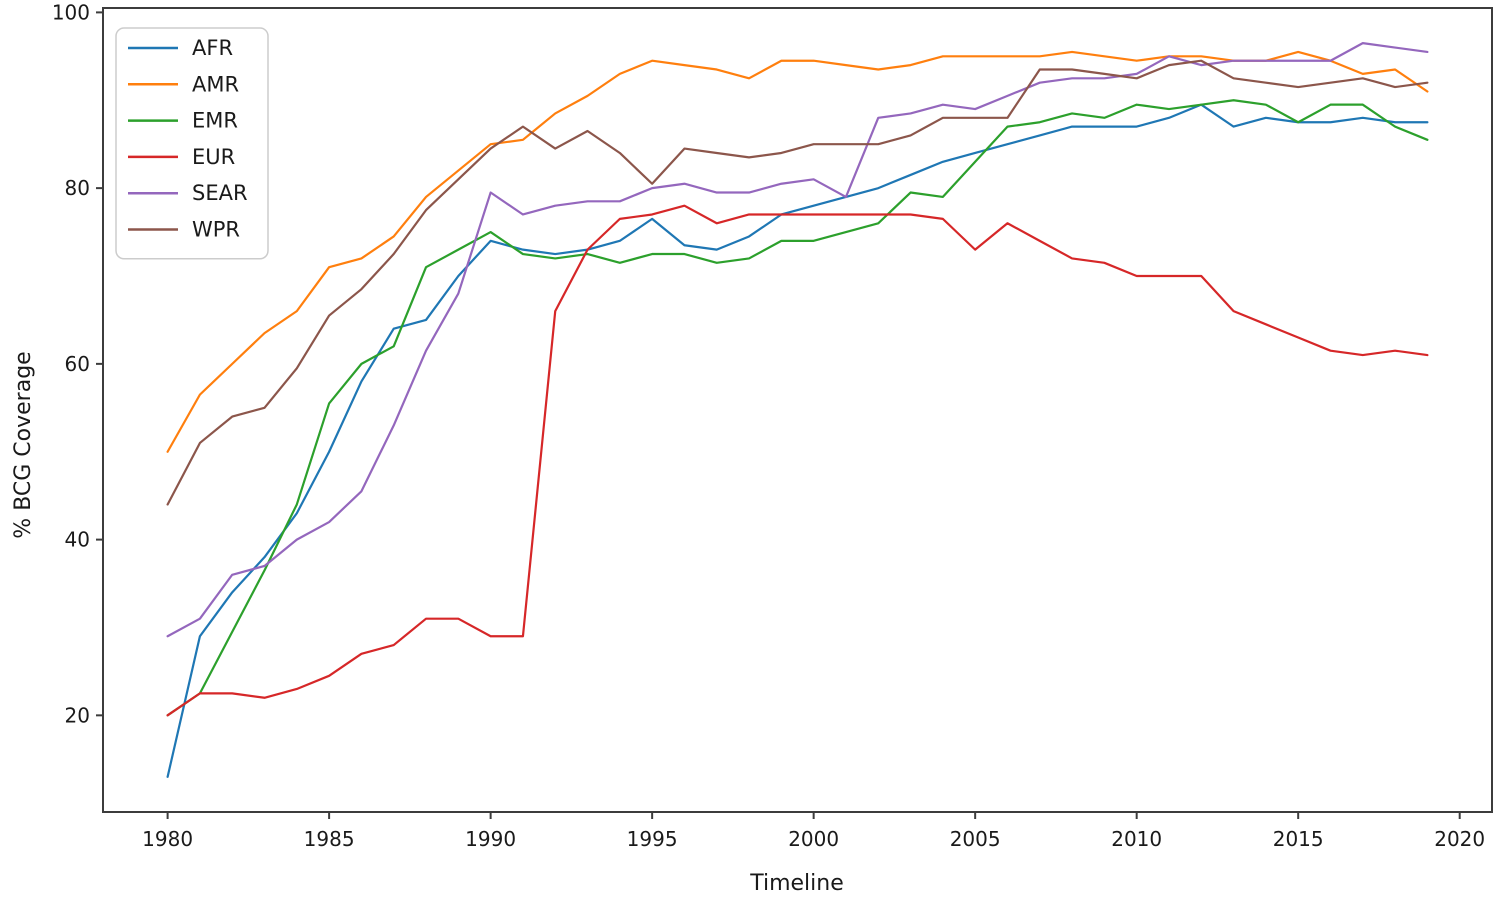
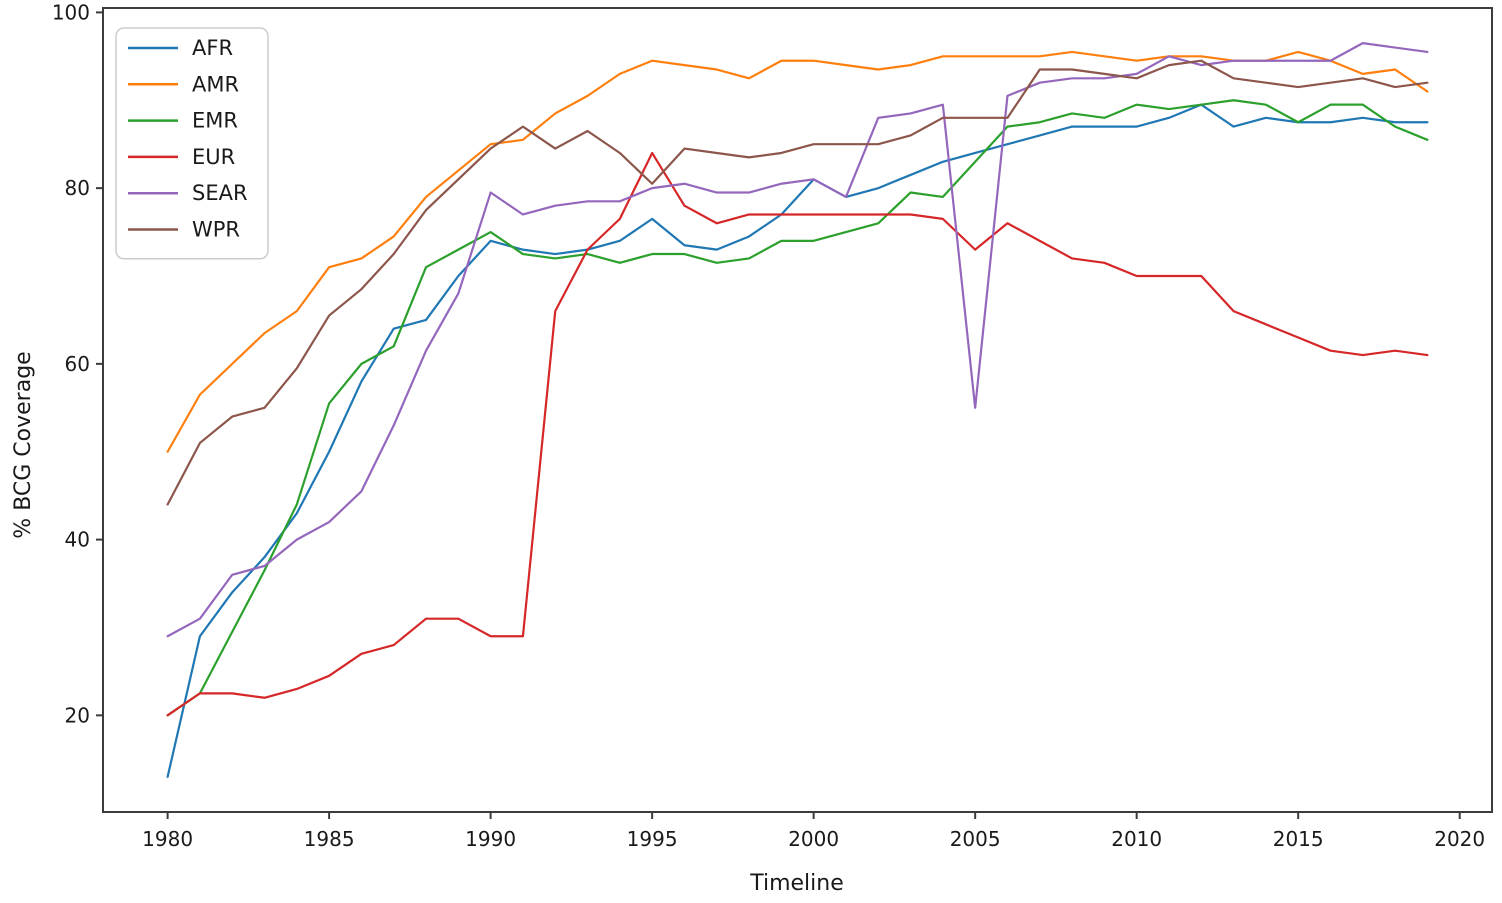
EUR/1995: 77 -> 84
AFR/2000: 78 -> 81
SEAR/2005: 89 -> 55
